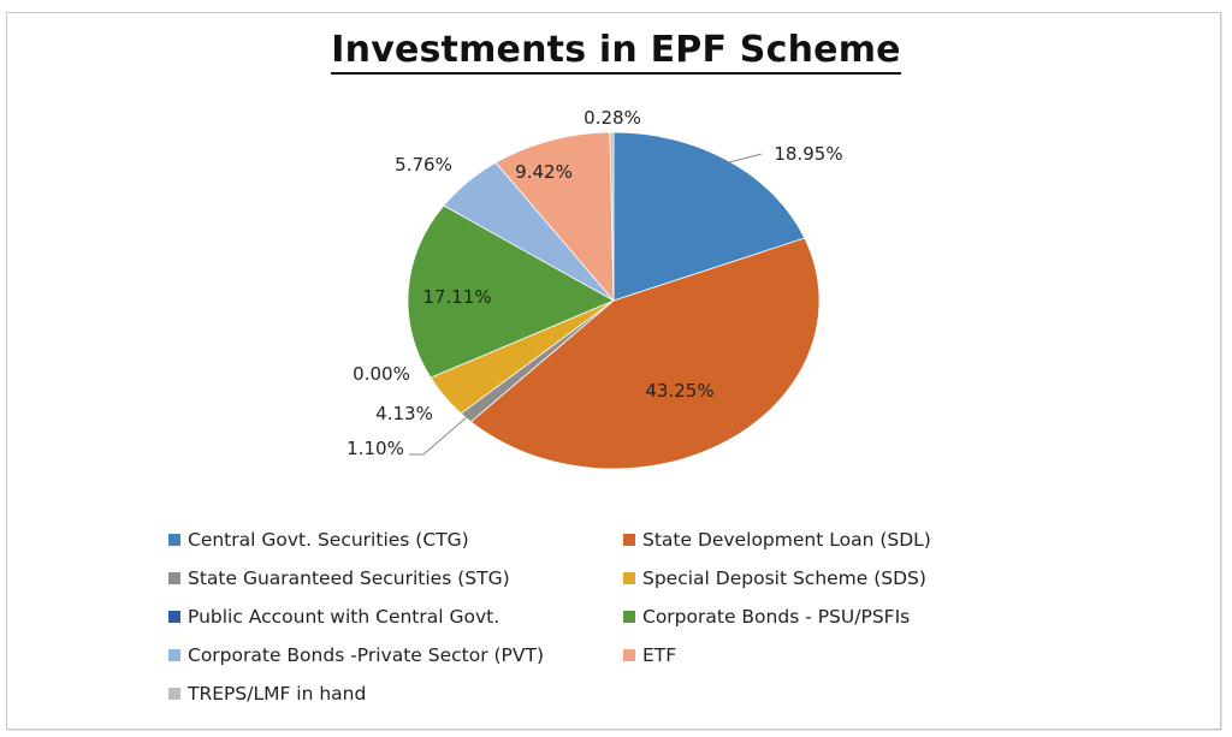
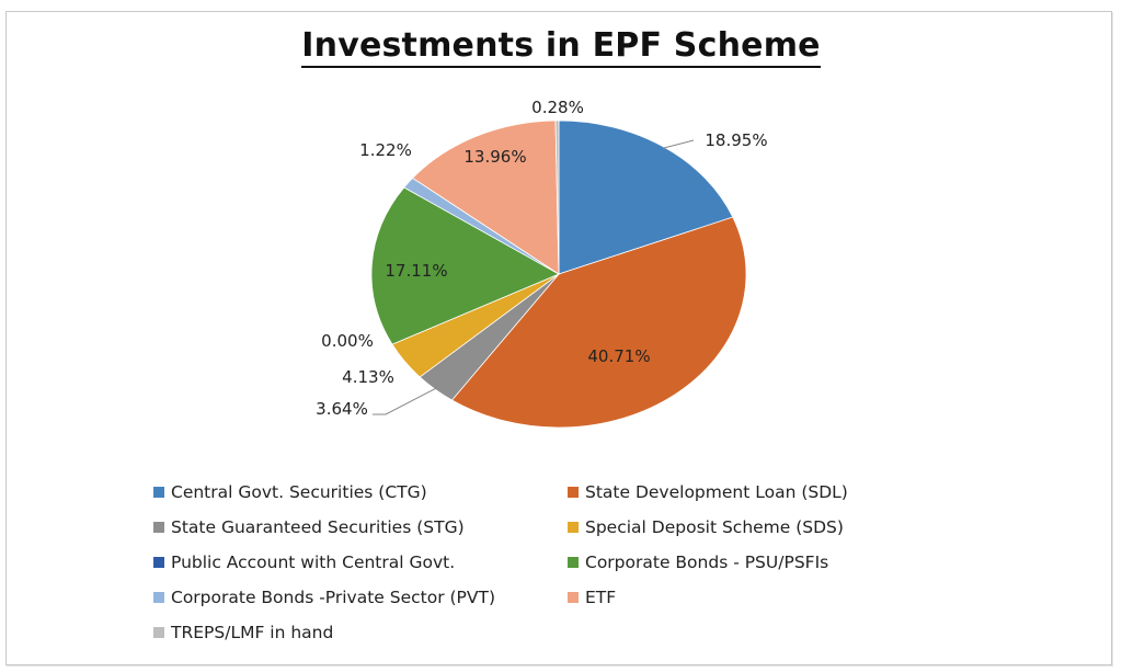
State Development Loan (SDL): 43.25% -> 40.71%
State Guaranteed Securities (STG): 1.10% -> 3.64%
Corporate Bonds -Private Sector (PVT): 5.76% -> 1.22%
ETF: 9.42% -> 13.96%
